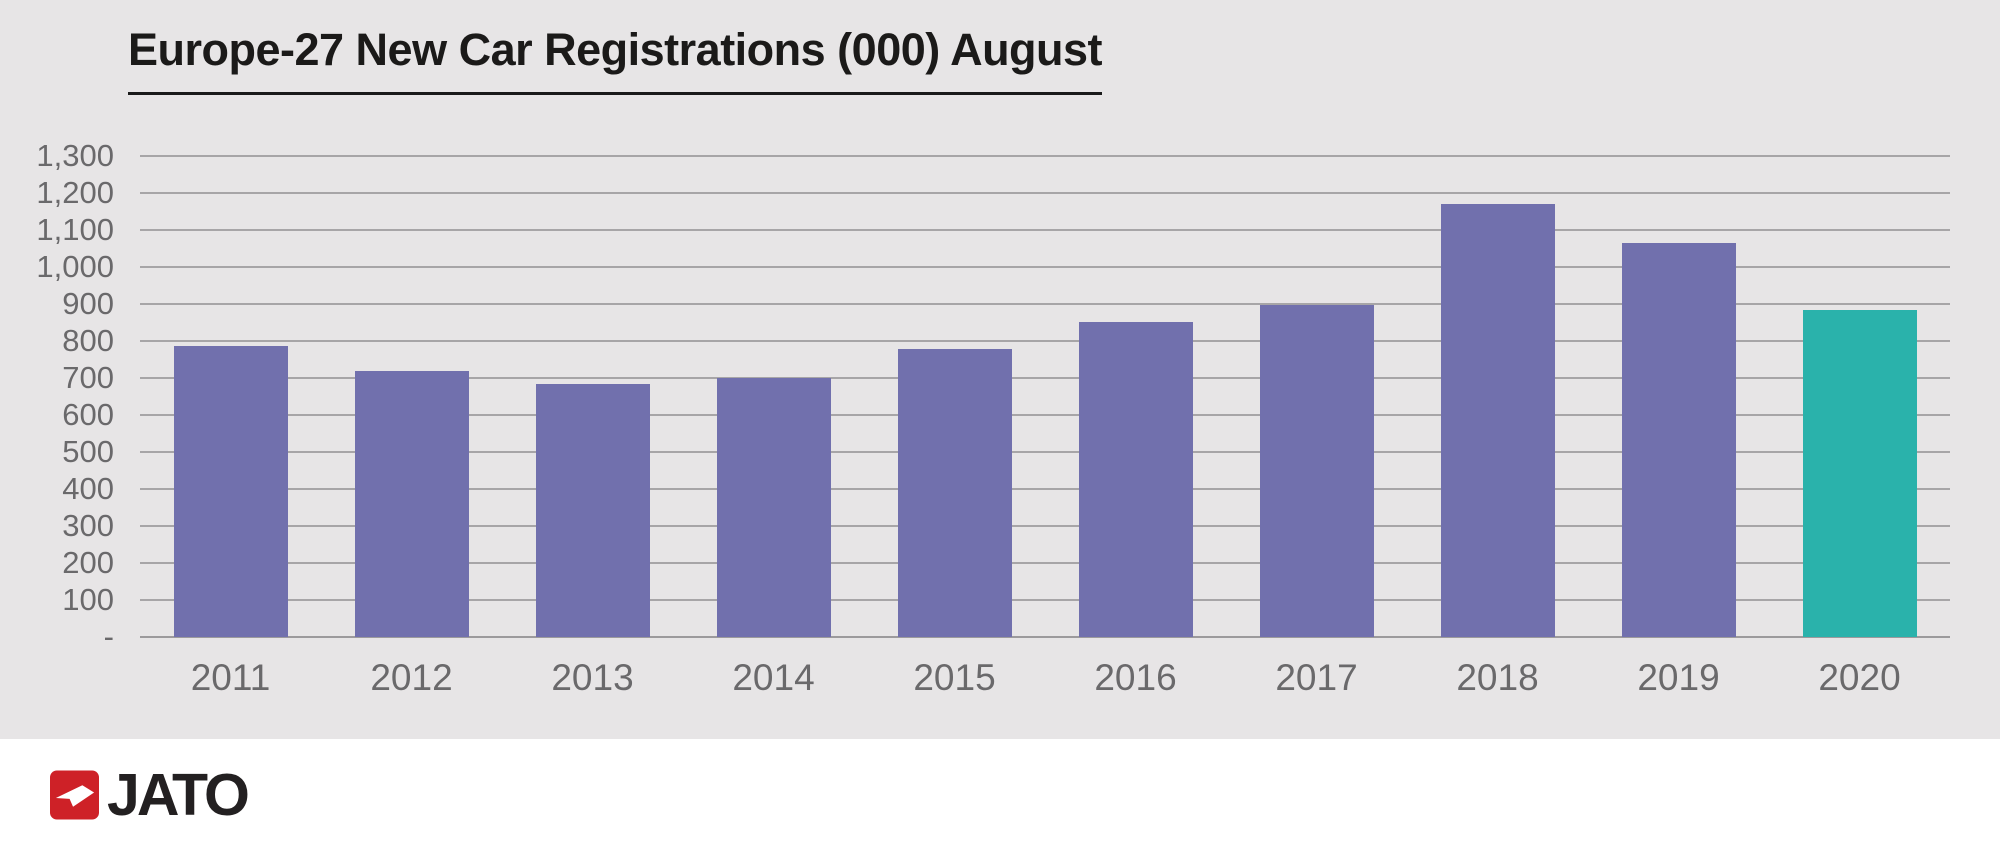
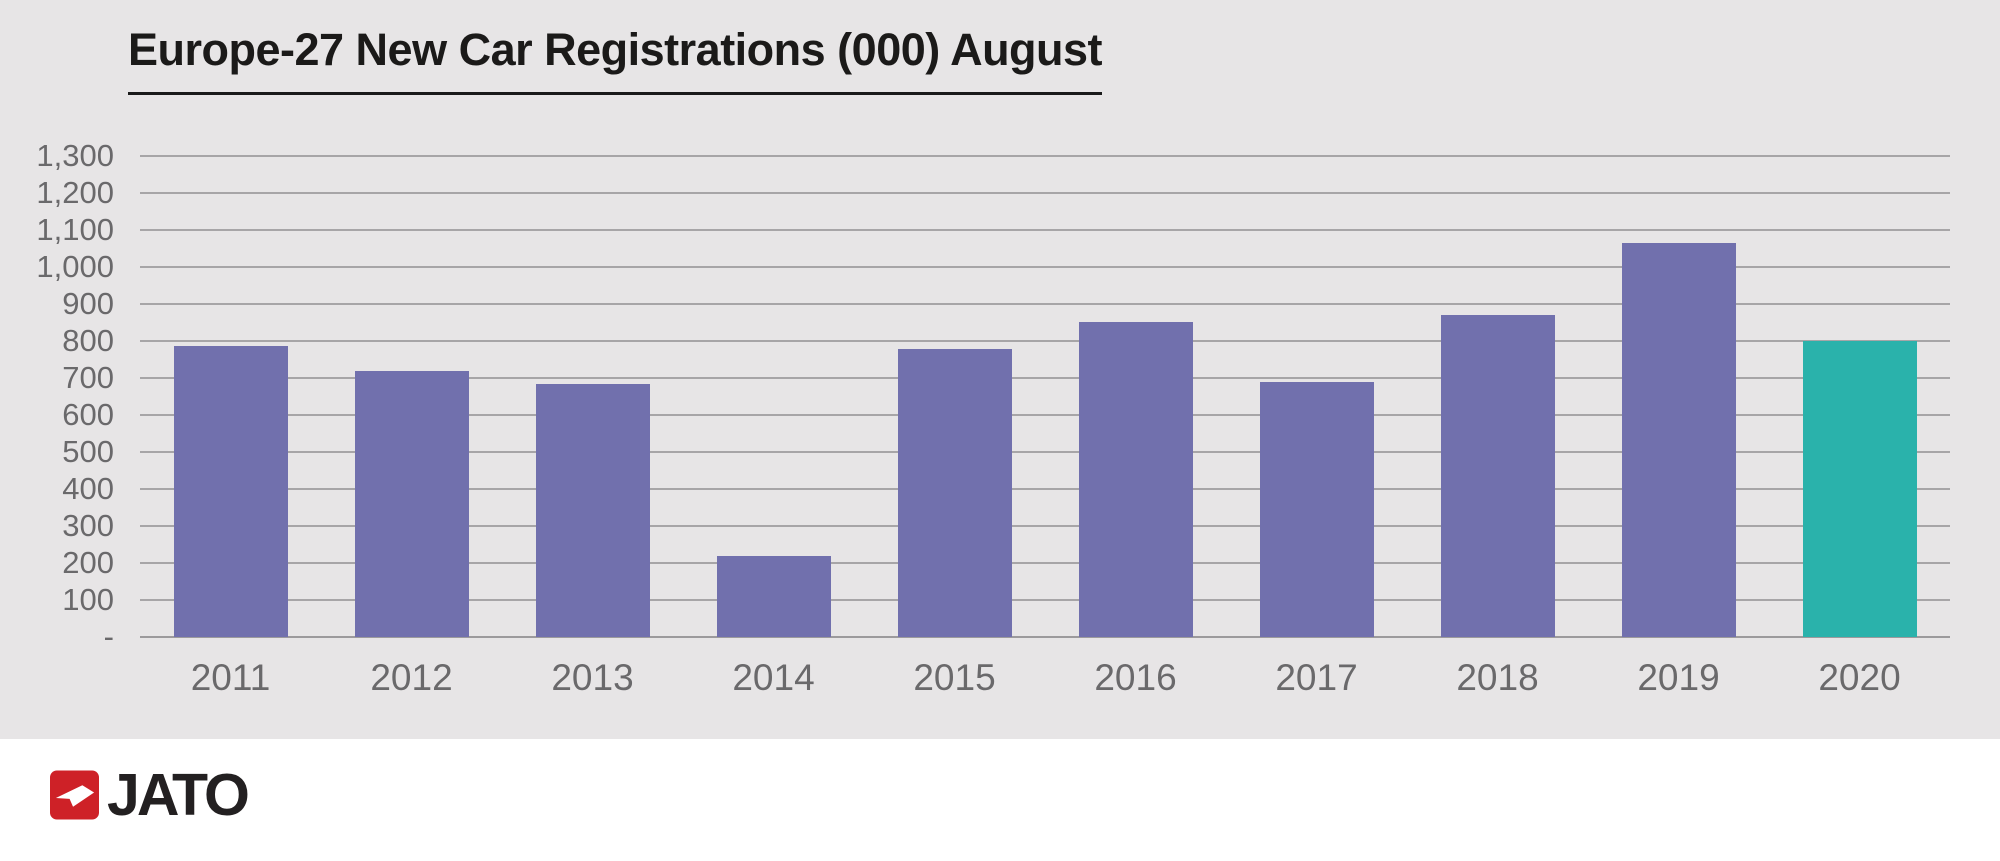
2014: 700 -> 220
2017: 900 -> 690
2018: 1170 -> 870
2020: 880 -> 800
